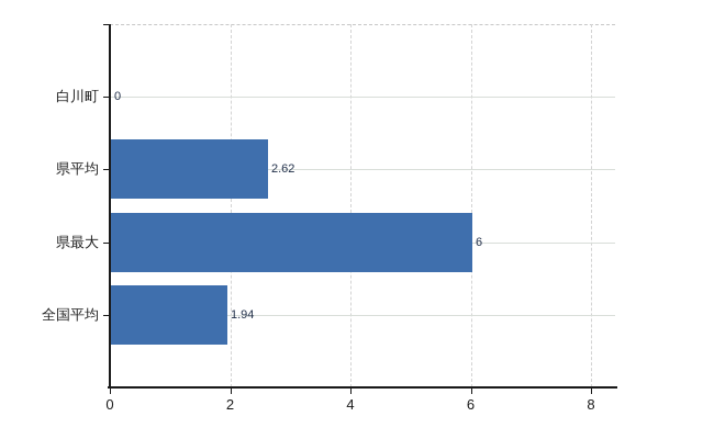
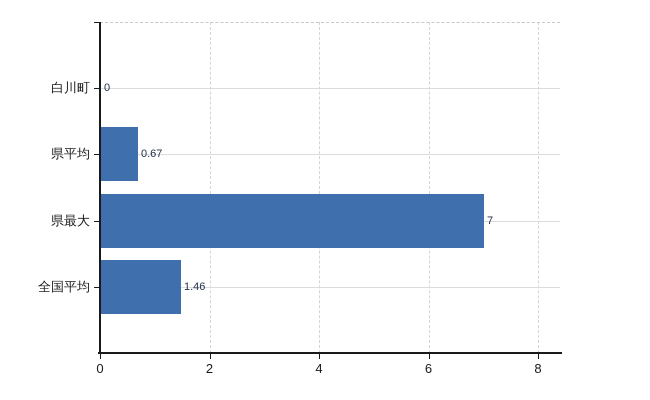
県平均: 2.62 -> 0.67
県最大: 6 -> 7
全国平均: 1.94 -> 1.46
